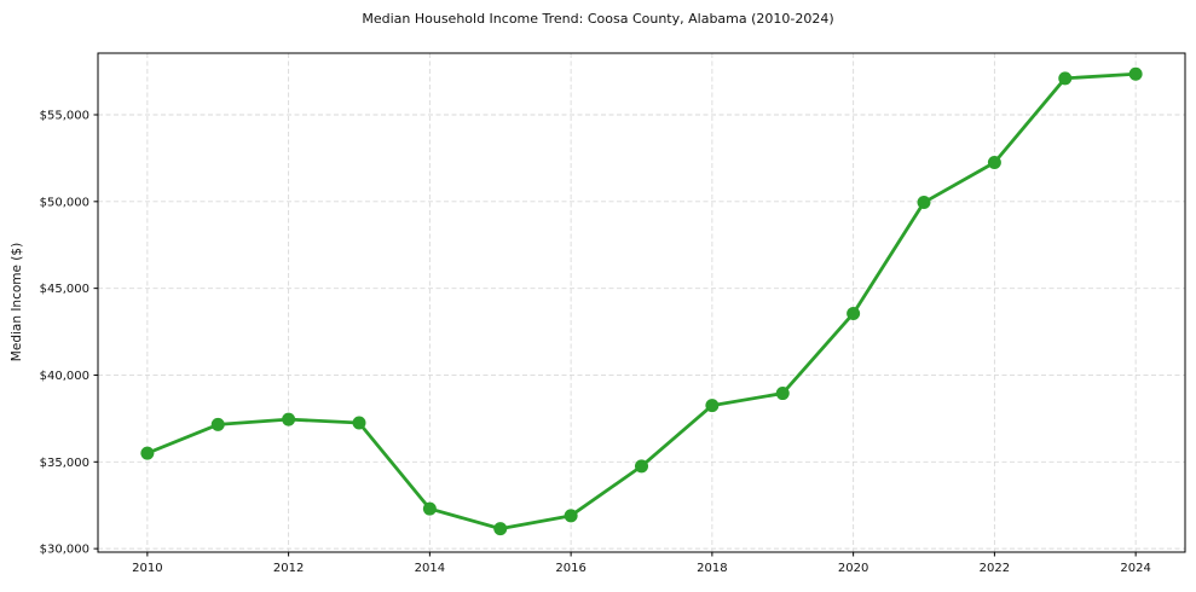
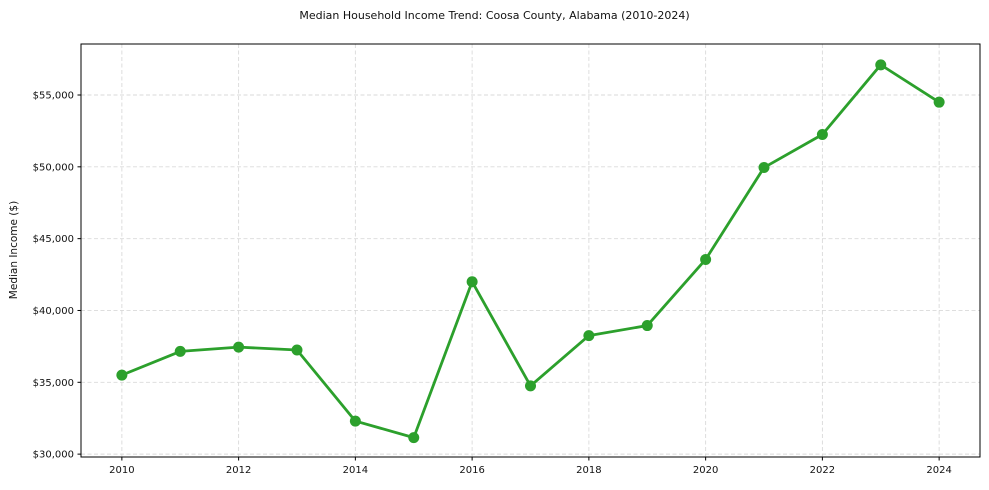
2016: $31900 -> $42000
2024: $57400 -> $54500
